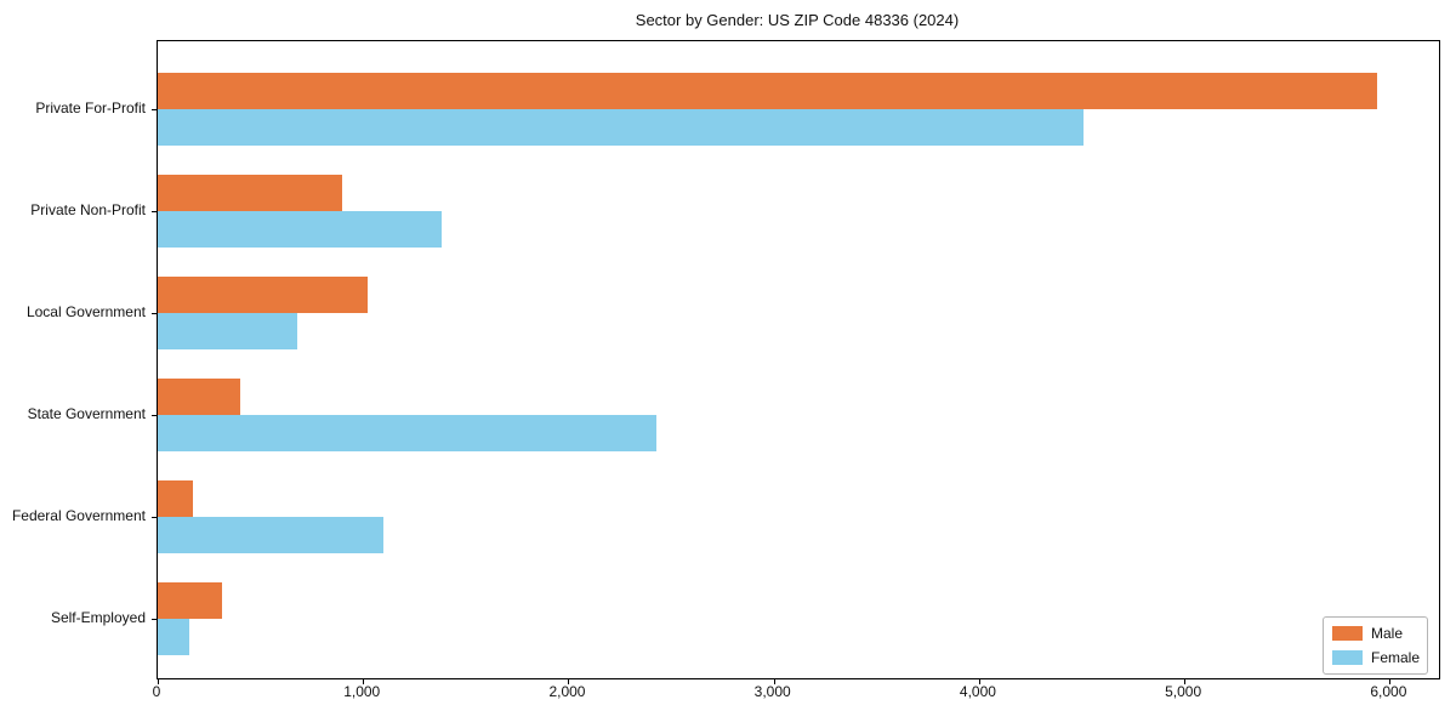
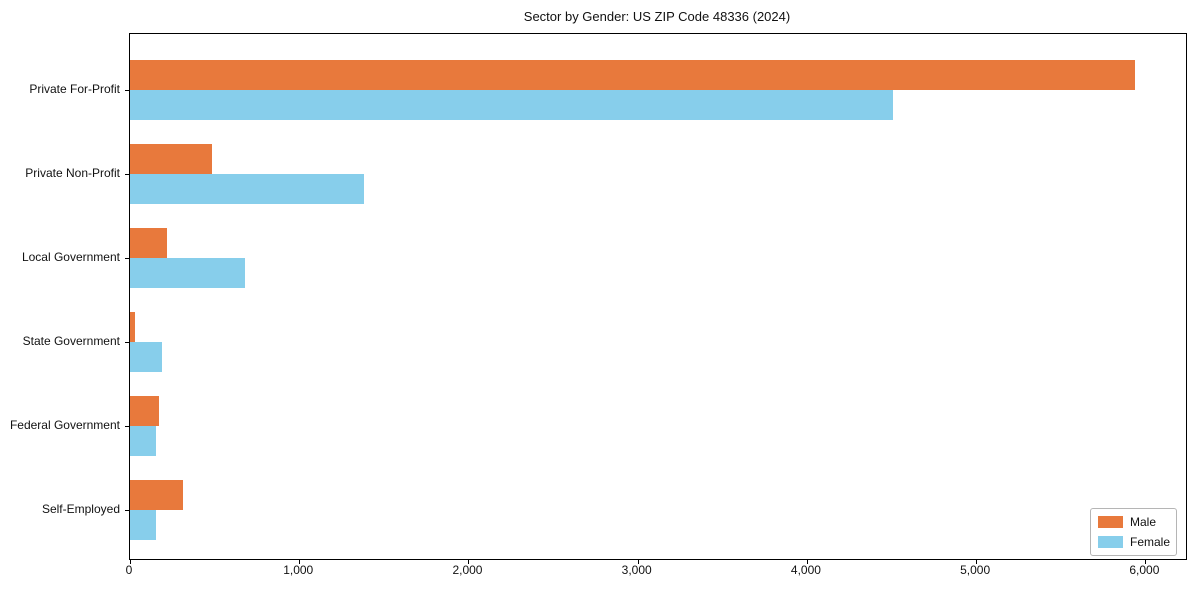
Male/Private Non-Profit: 900 -> 480
Male/Local Government: 1020 -> 220
Male/State Government: 400 -> 30
Female/State Government: 2430 -> 190
Female/Federal Government: 1100 -> 160
